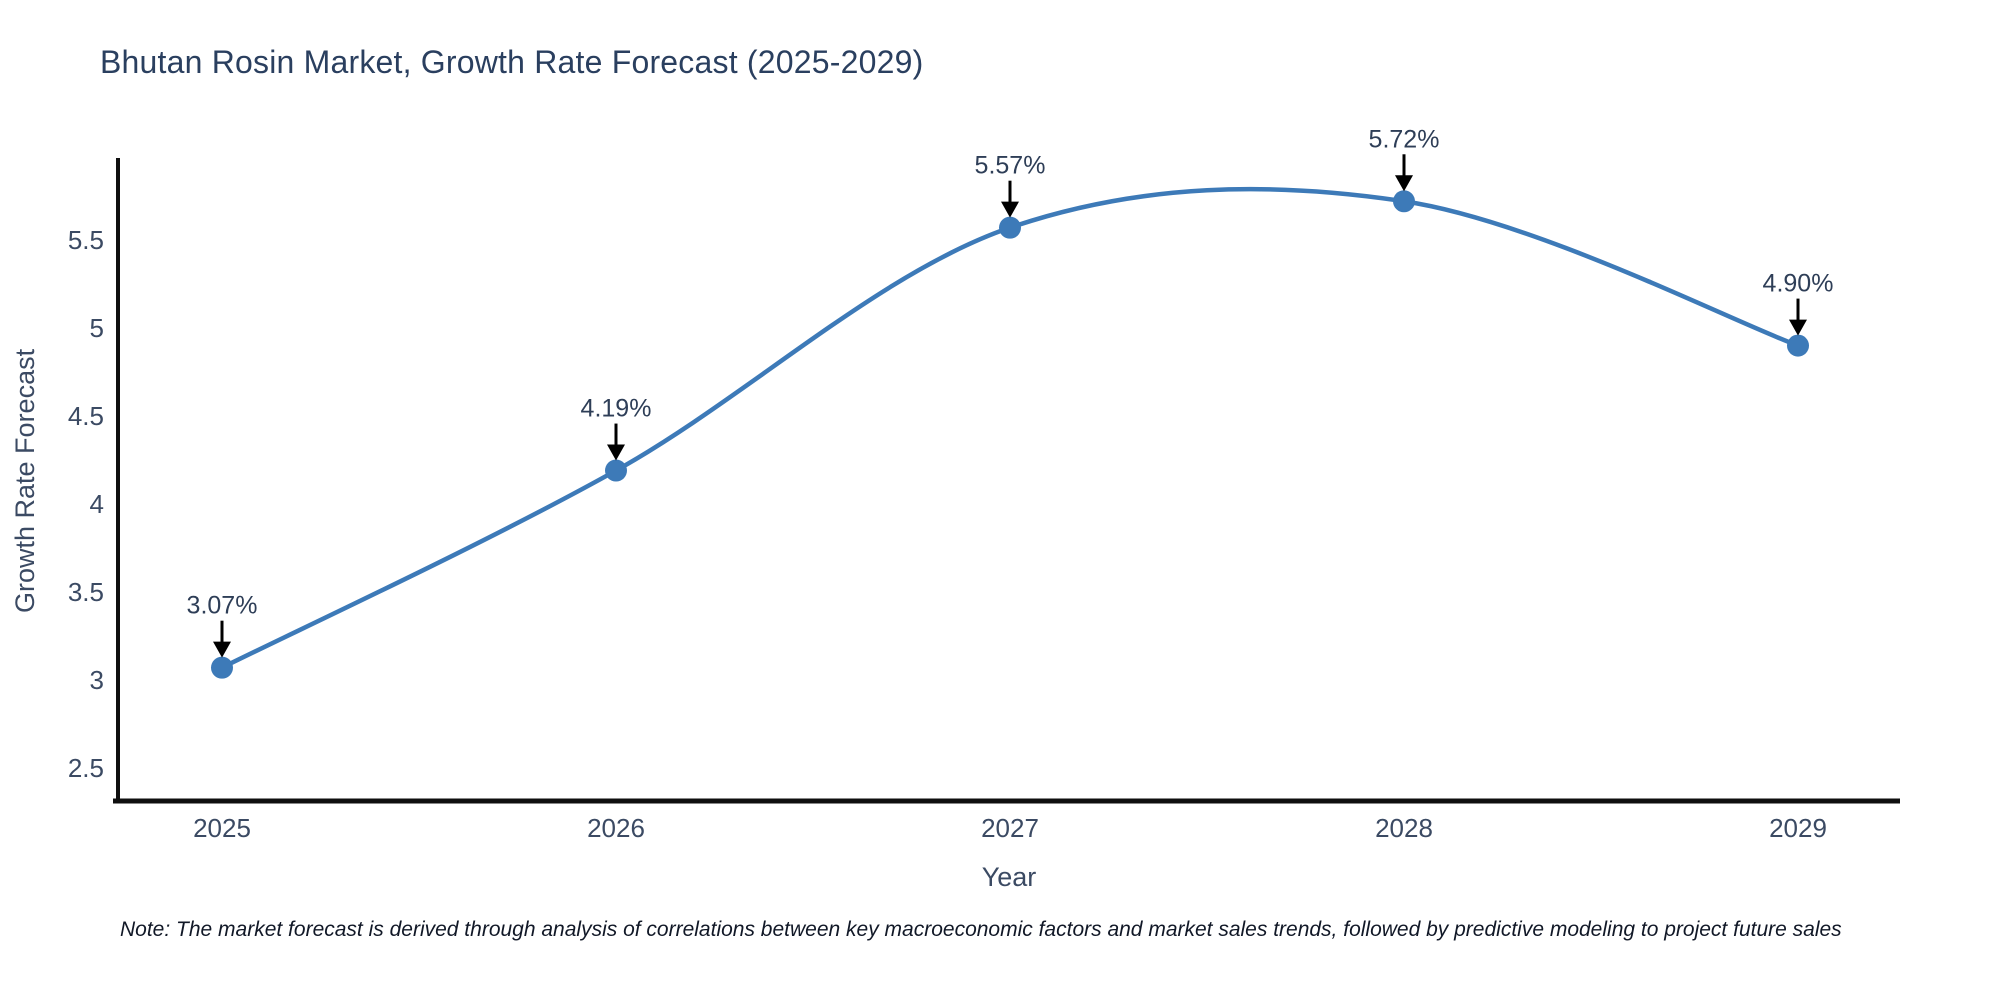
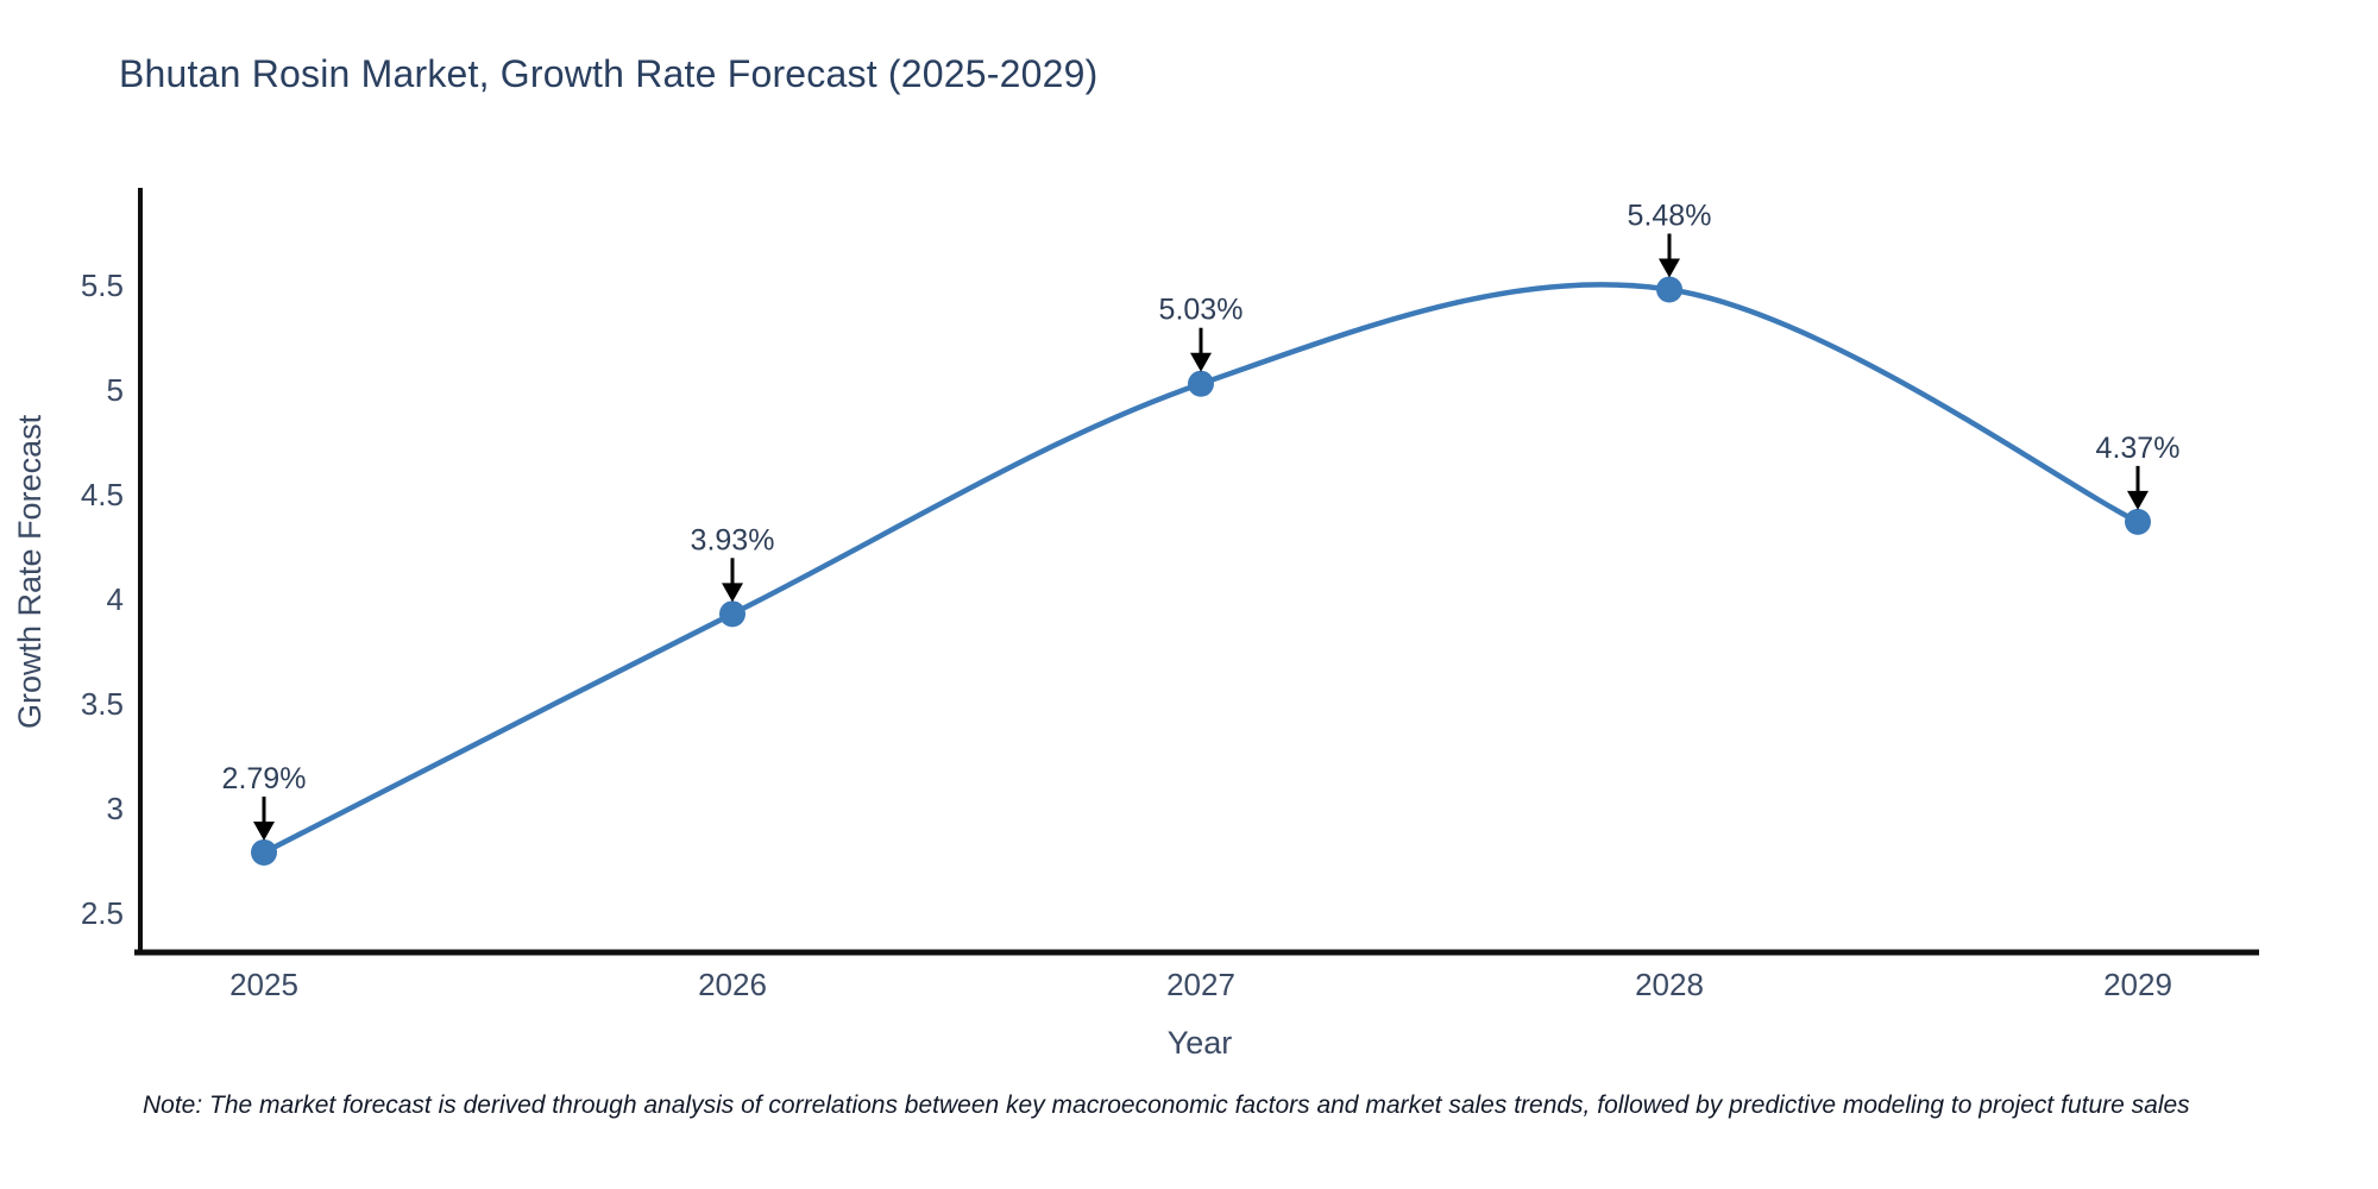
2025: 3.07% -> 2.79%
2026: 4.19% -> 3.93%
2027: 5.57% -> 5.03%
2028: 5.72% -> 5.48%
2029: 4.90% -> 4.37%
